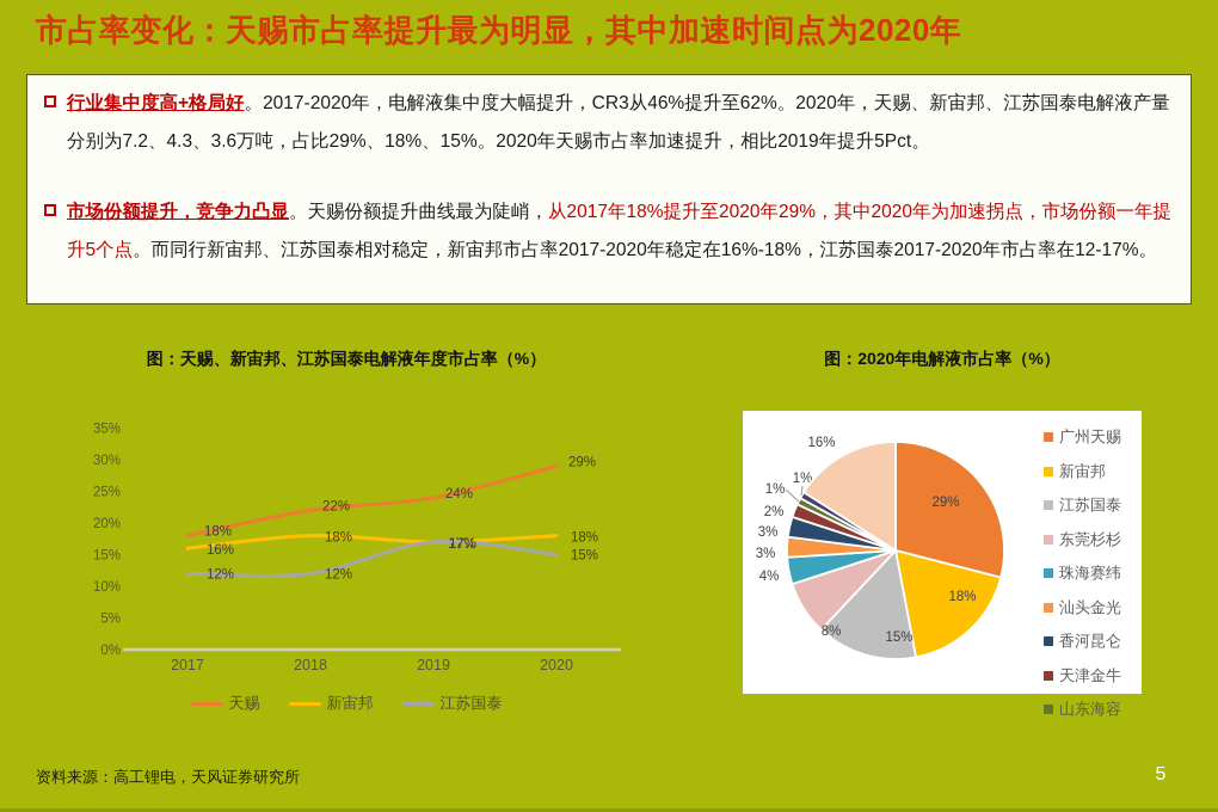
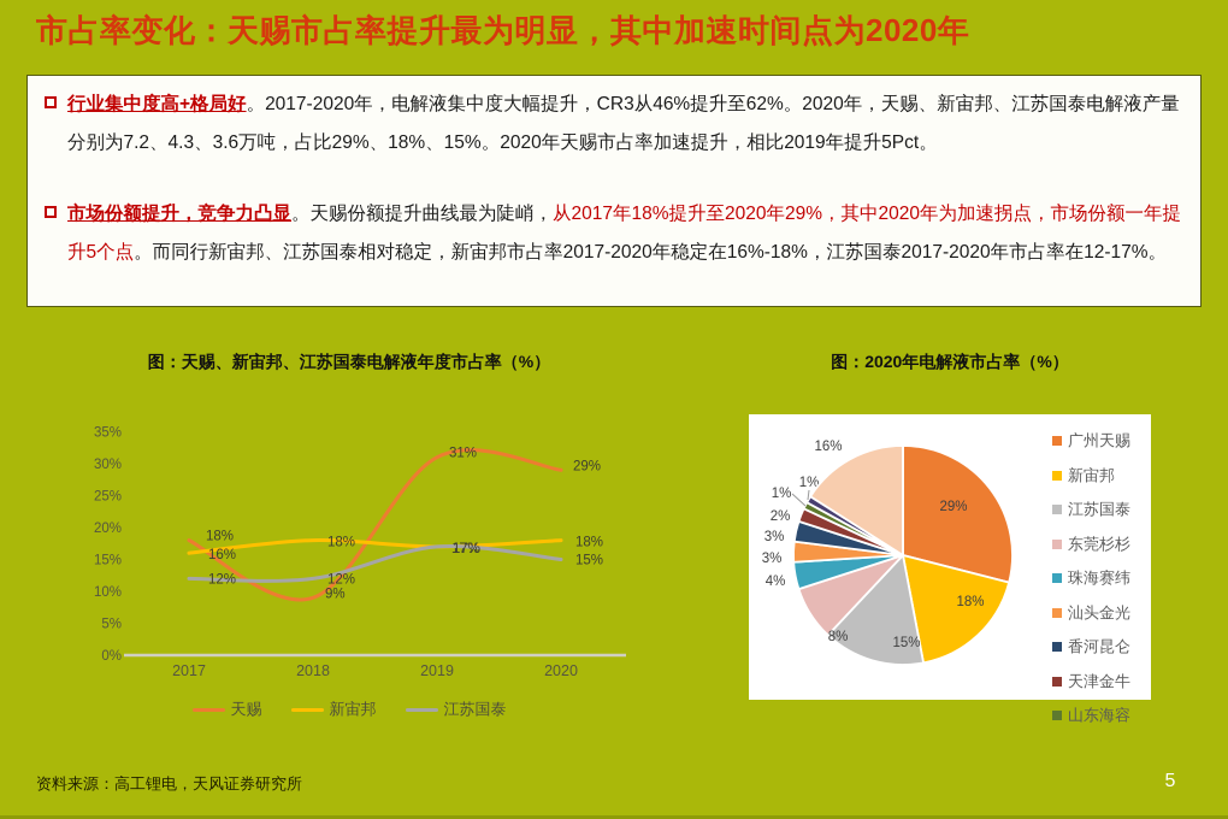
图：天赐、新宙邦、江苏国泰电解液年度市占率（%）/天赐/2018: 22% -> 9%
图：天赐、新宙邦、江苏国泰电解液年度市占率（%）/天赐/2019: 24% -> 31%
